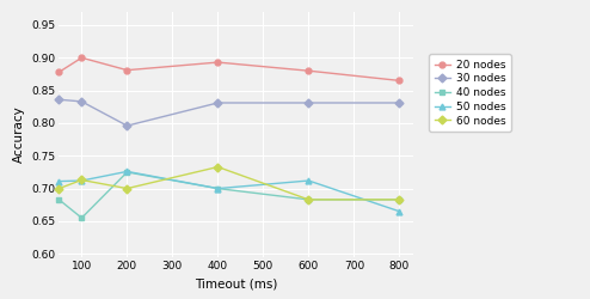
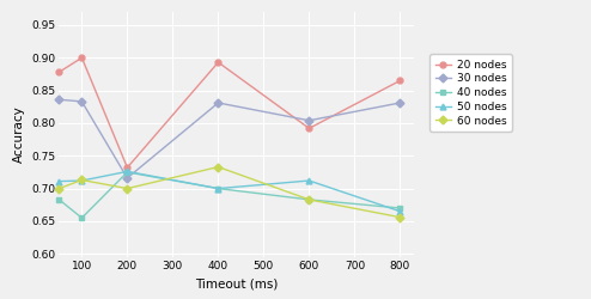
20 nodes/200: 0.881 -> 0.732
30 nodes/200: 0.796 -> 0.716
20 nodes/600: 0.880 -> 0.792
30 nodes/600: 0.831 -> 0.804
40 nodes/800: 0.683 -> 0.670
60 nodes/800: 0.683 -> 0.656
